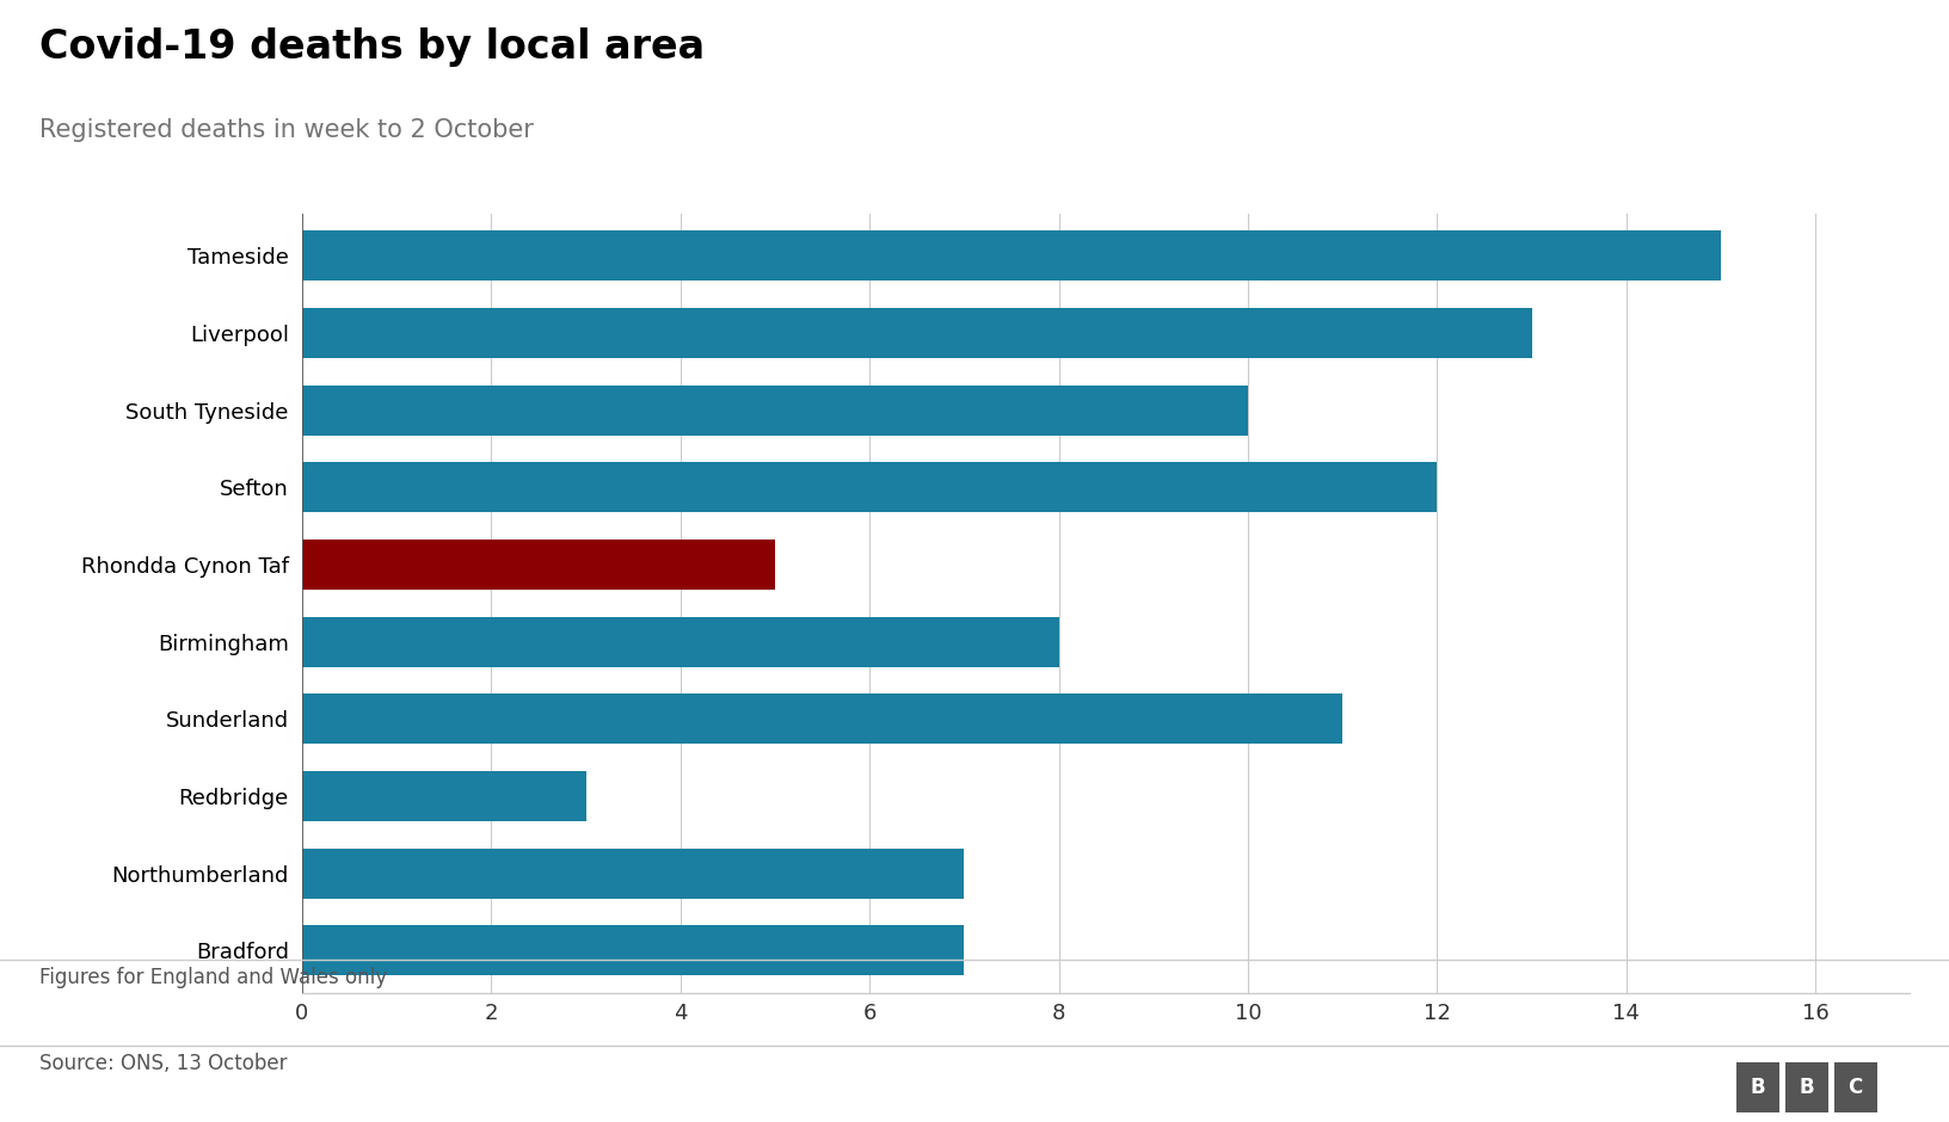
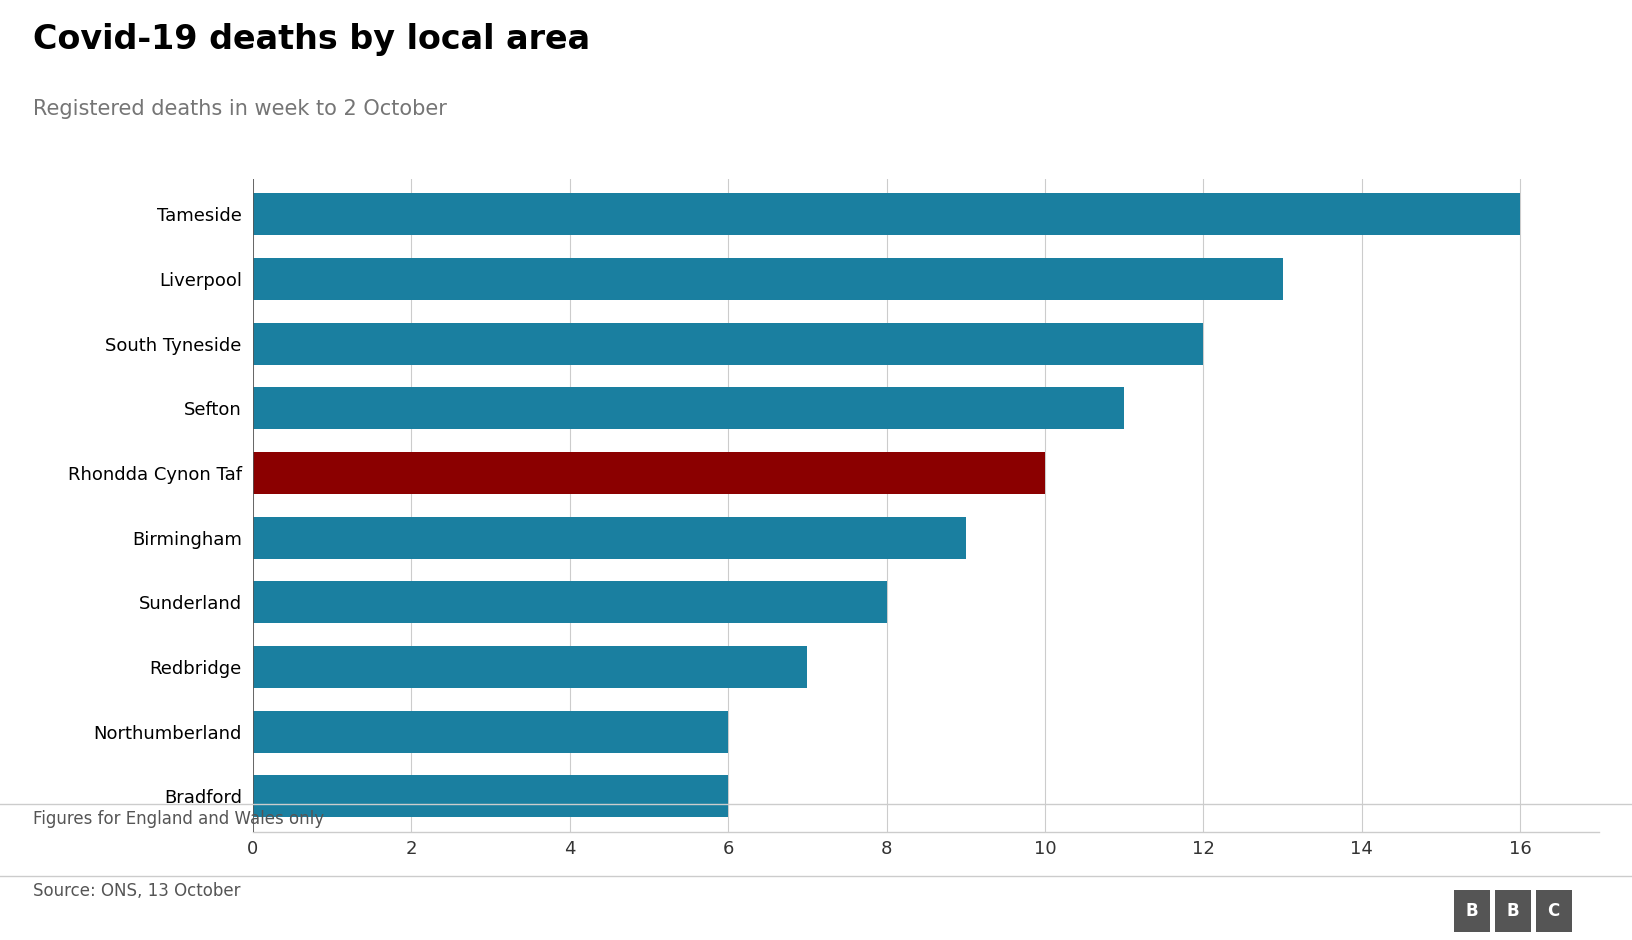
Tameside: 15 -> 16
South Tyneside: 10 -> 12
Sefton: 12 -> 11
Rhondda Cynon Taf: 5 -> 10
Birmingham: 8 -> 9
Sunderland: 11 -> 8
Redbridge: 3 -> 7
Northumberland: 7 -> 6
Bradford: 7 -> 6
